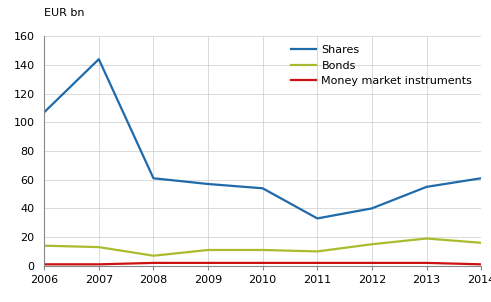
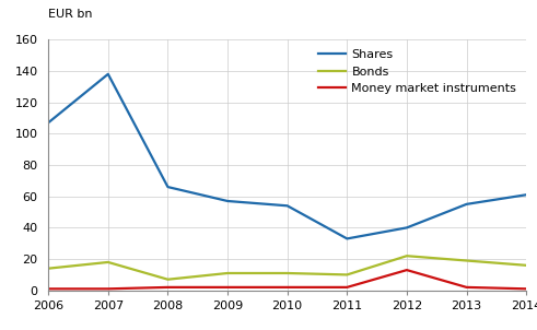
Shares/2007: 144 -> 138
Bonds/2007: 13 -> 18
Shares/2008: 61 -> 66
Bonds/2012: 15 -> 22
Money market instruments/2012: 2 -> 13
